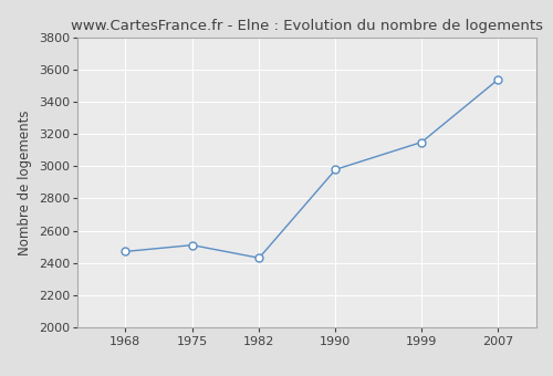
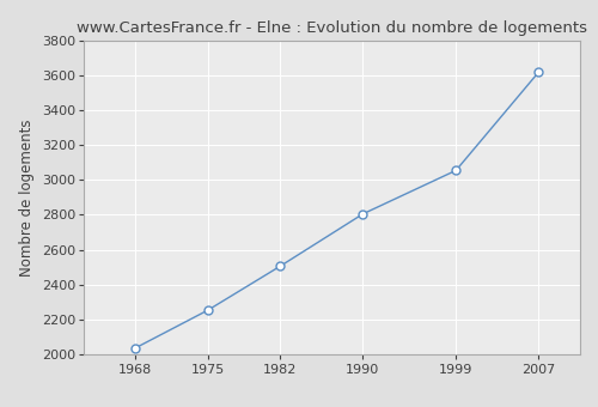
1968: 2470 -> 2040
1975: 2510 -> 2250
1982: 2430 -> 2500
1990: 2980 -> 2800
1999: 3150 -> 3060
2007: 3540 -> 3620
